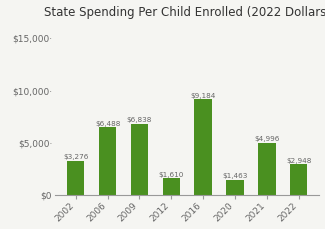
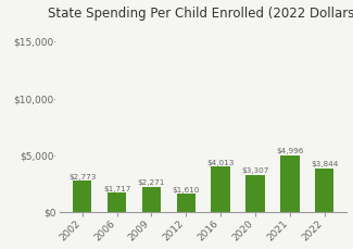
2002: $3,276 -> $2,773
2006: $6,488 -> $1,717
2009: $6,838 -> $2,271
2016: $9,184 -> $4,013
2020: $1,463 -> $3,307
2022: $2,948 -> $3,844
